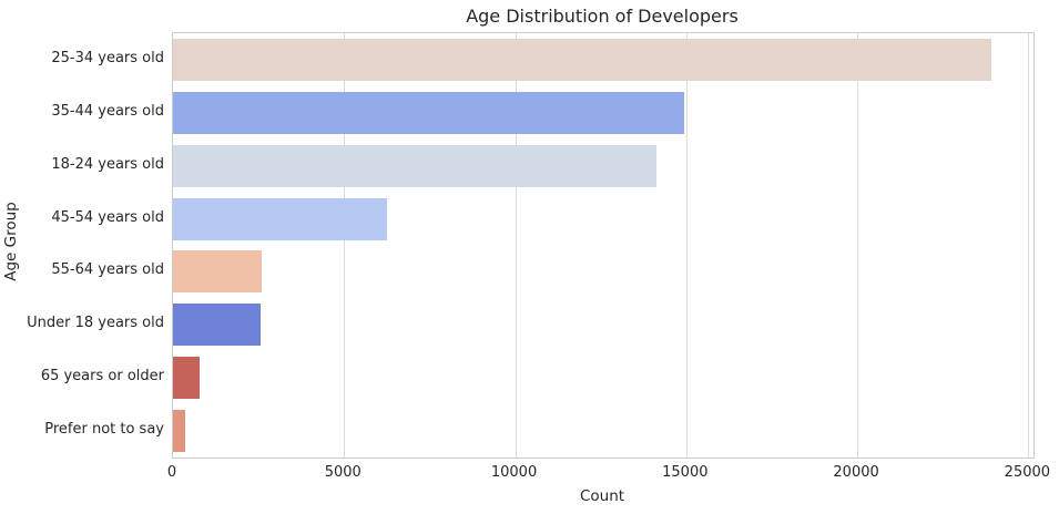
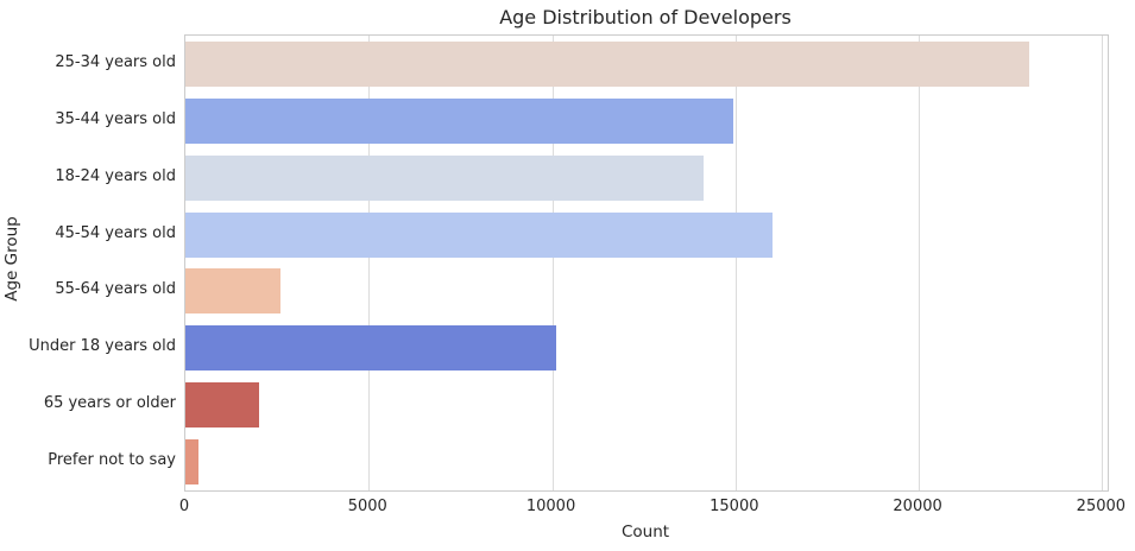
25-34 years old: 23900 -> 23000
45-54 years old: 6200 -> 16000
Under 18 years old: 2600 -> 10100
65 years or older: 800 -> 2000
